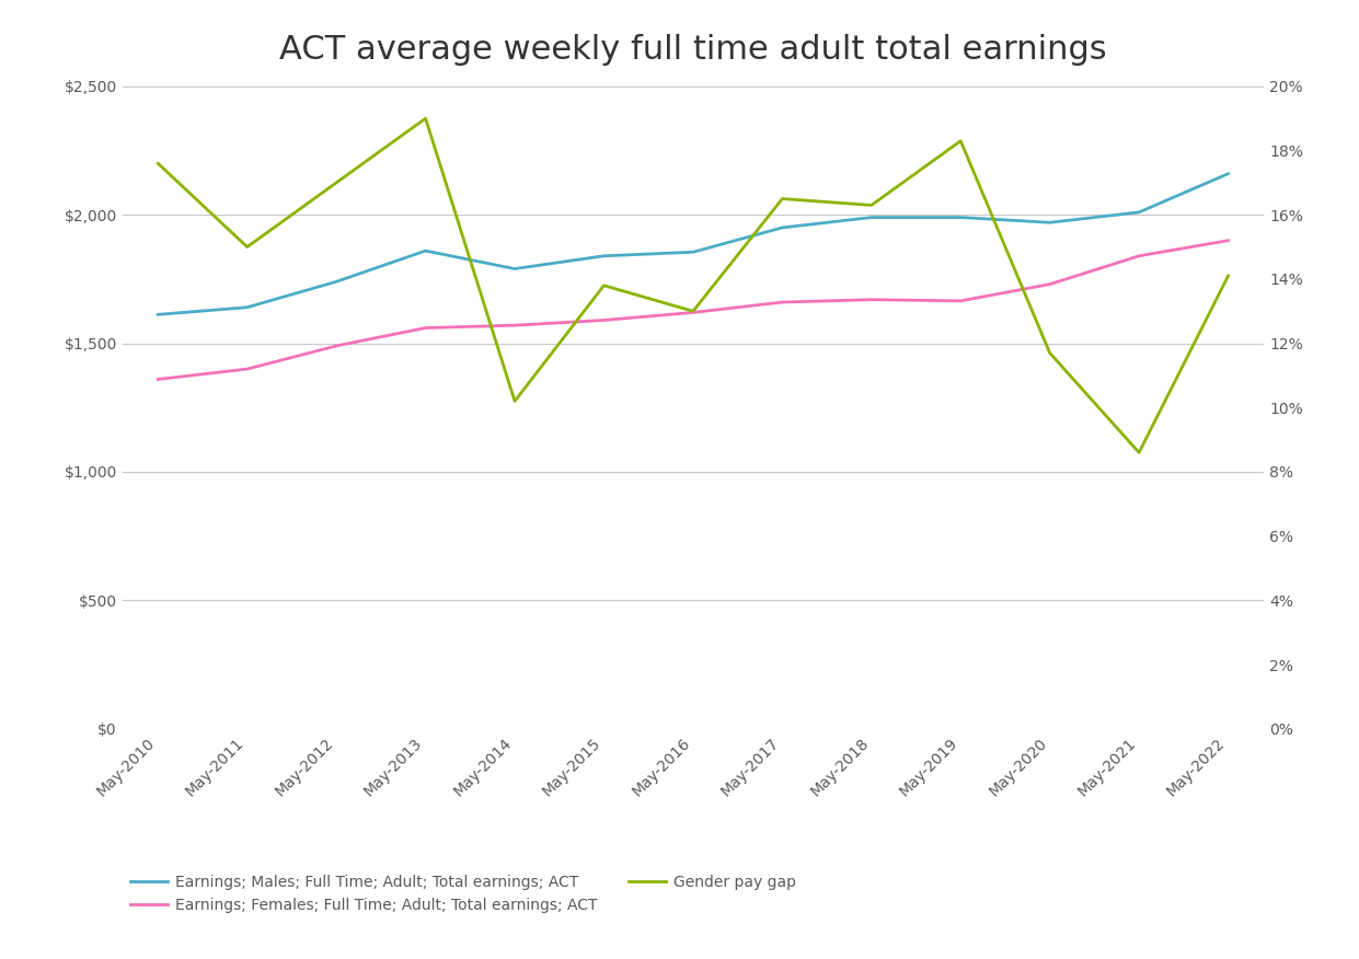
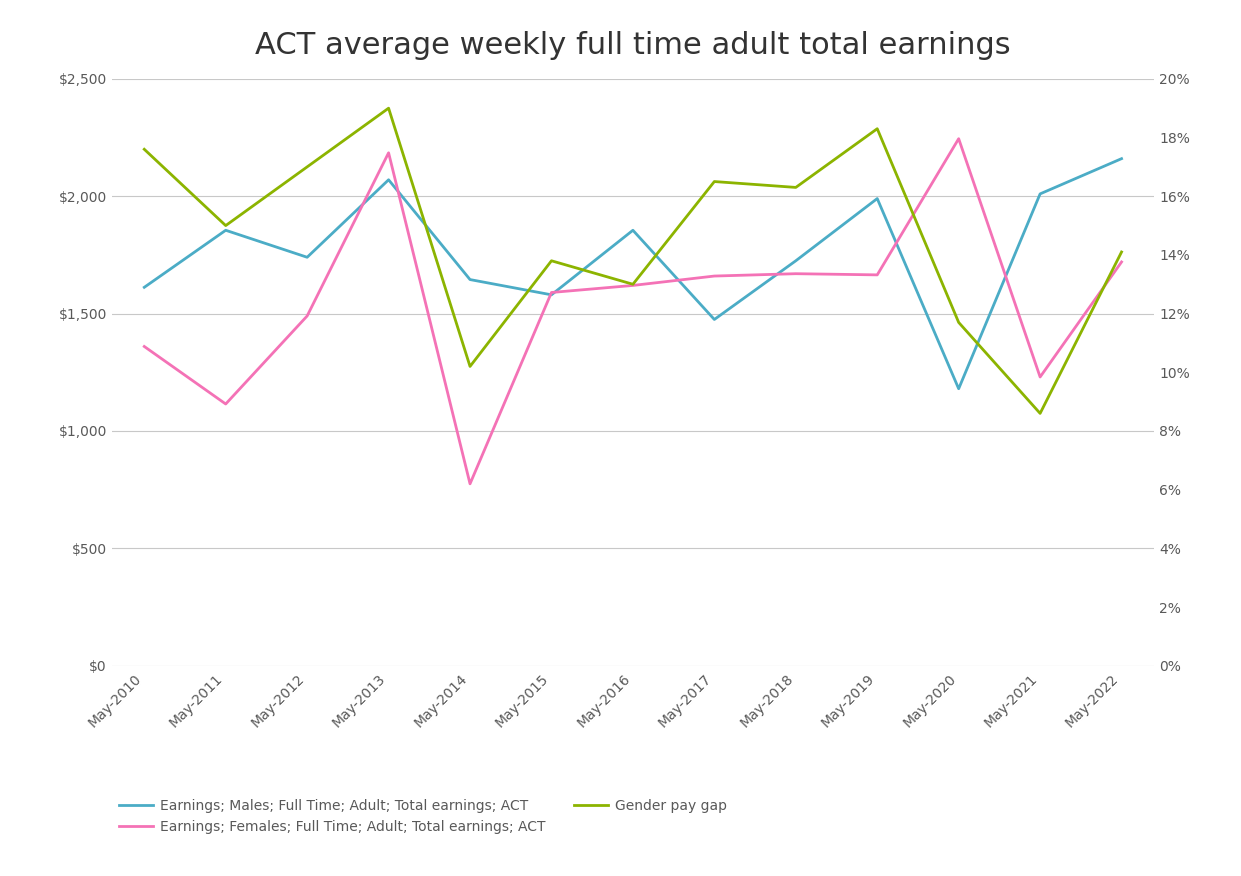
Earnings; Males; Full Time; Adult; Total earnings; ACT/May-2011: $1,640 -> $1,855
Earnings; Females; Full Time; Adult; Total earnings; ACT/May-2011: $1,400 -> $1,115
Earnings; Males; Full Time; Adult; Total earnings; ACT/May-2013: $1,860 -> $2,070
Earnings; Females; Full Time; Adult; Total earnings; ACT/May-2013: $1,560 -> $2,185
Earnings; Males; Full Time; Adult; Total earnings; ACT/May-2014: $1,790 -> $1,645
Earnings; Females; Full Time; Adult; Total earnings; ACT/May-2014: $1,570 -> $775
Earnings; Males; Full Time; Adult; Total earnings; ACT/May-2015: $1,840 -> $1,580
Earnings; Males; Full Time; Adult; Total earnings; ACT/May-2017: $1,950 -> $1,475
Earnings; Males; Full Time; Adult; Total earnings; ACT/May-2018: $1,990 -> $1,725
Earnings; Males; Full Time; Adult; Total earnings; ACT/May-2020: $1,970 -> $1,180
Earnings; Females; Full Time; Adult; Total earnings; ACT/May-2020: $1,730 -> $2,245
Earnings; Females; Full Time; Adult; Total earnings; ACT/May-2021: $1,840 -> $1,230
Earnings; Females; Full Time; Adult; Total earnings; ACT/May-2022: $1,900 -> $1,720
